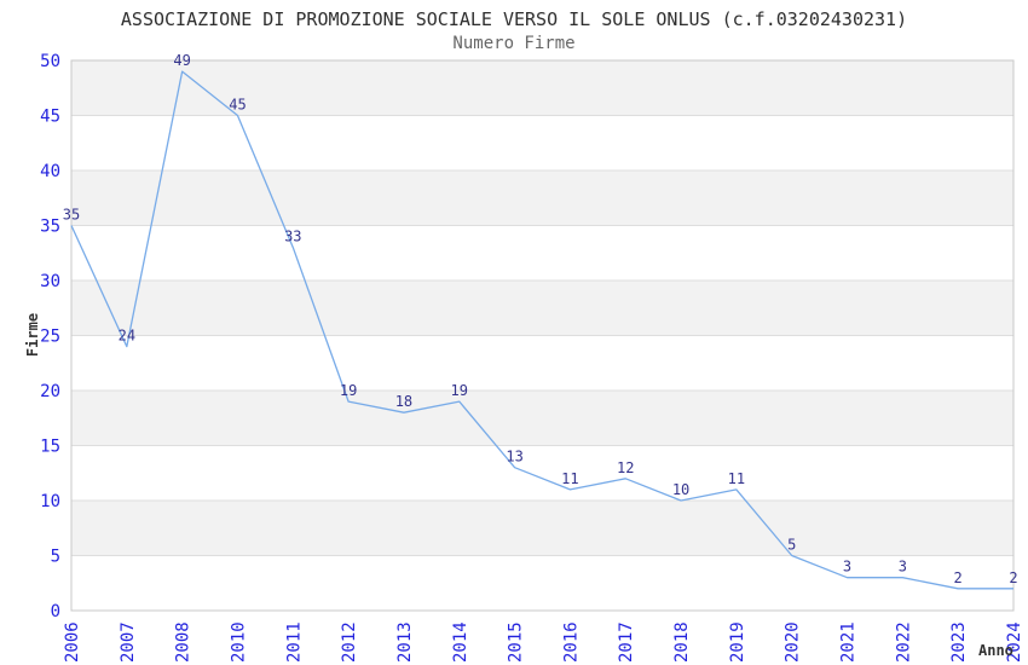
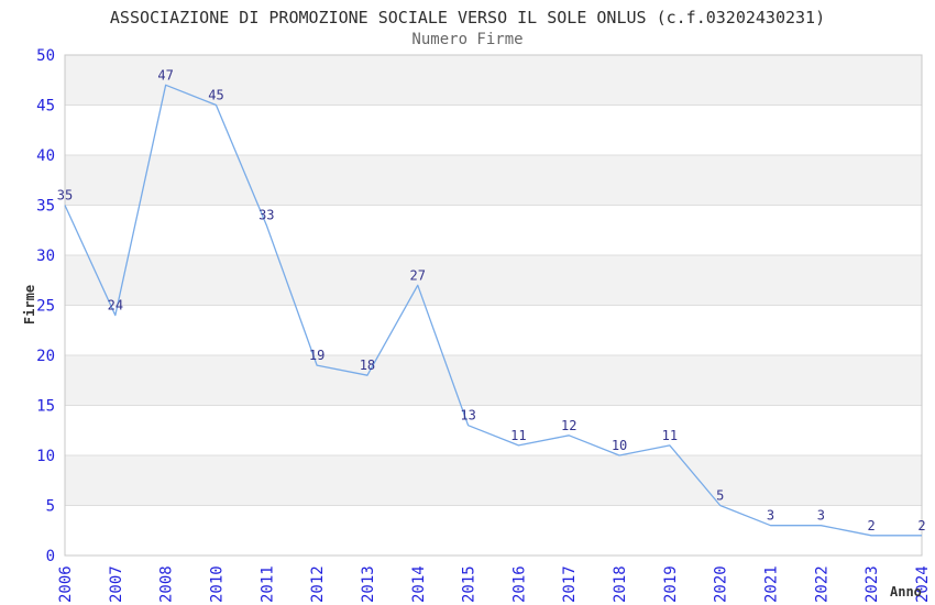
2008: 49 -> 47
2014: 19 -> 27
